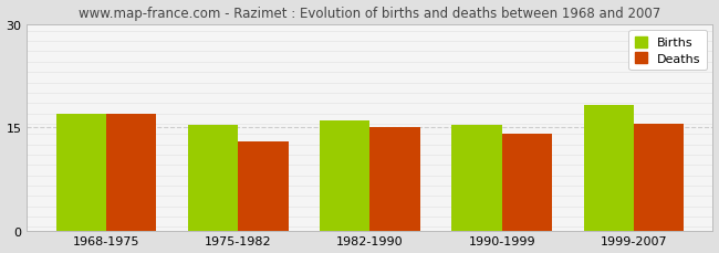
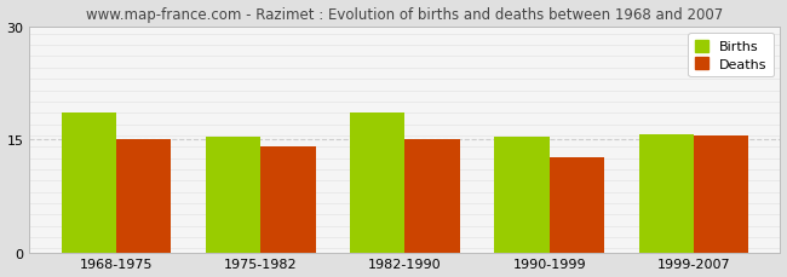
Births/1968-1975: 17.0 -> 18.6
Deaths/1968-1975: 17.0 -> 15.0
Deaths/1975-1982: 13.0 -> 14.0
Births/1982-1990: 16.0 -> 18.6
Deaths/1990-1999: 14.1 -> 12.6
Births/1999-2007: 18.2 -> 15.6
